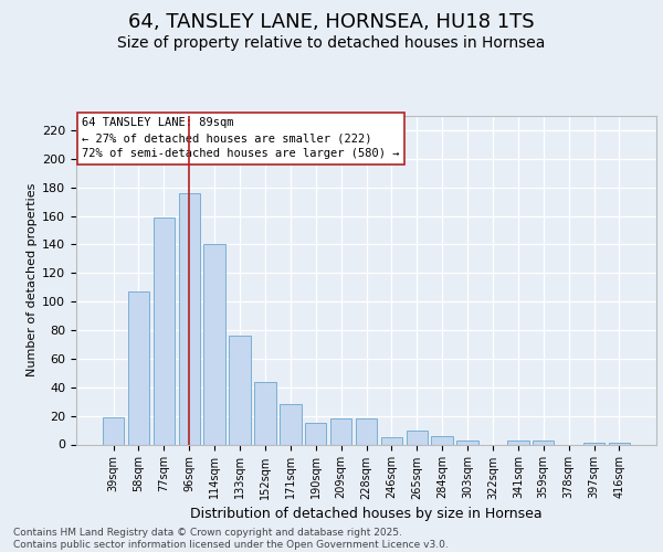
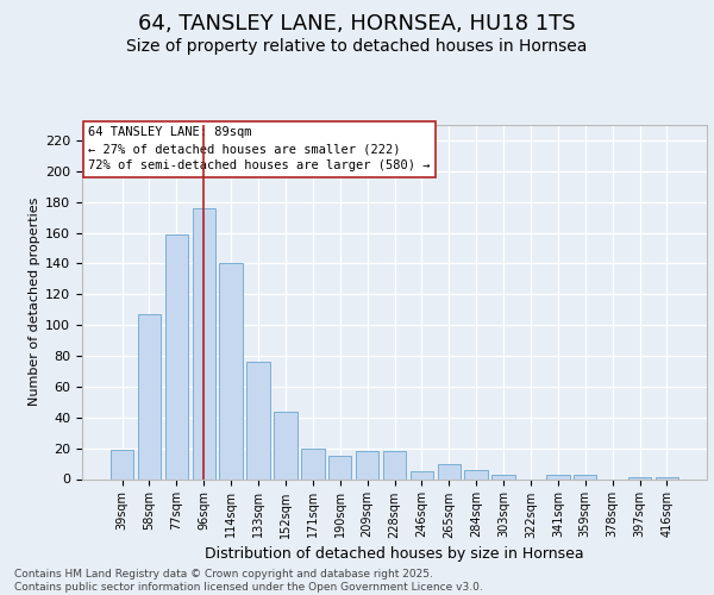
171sqm: 28 -> 20
